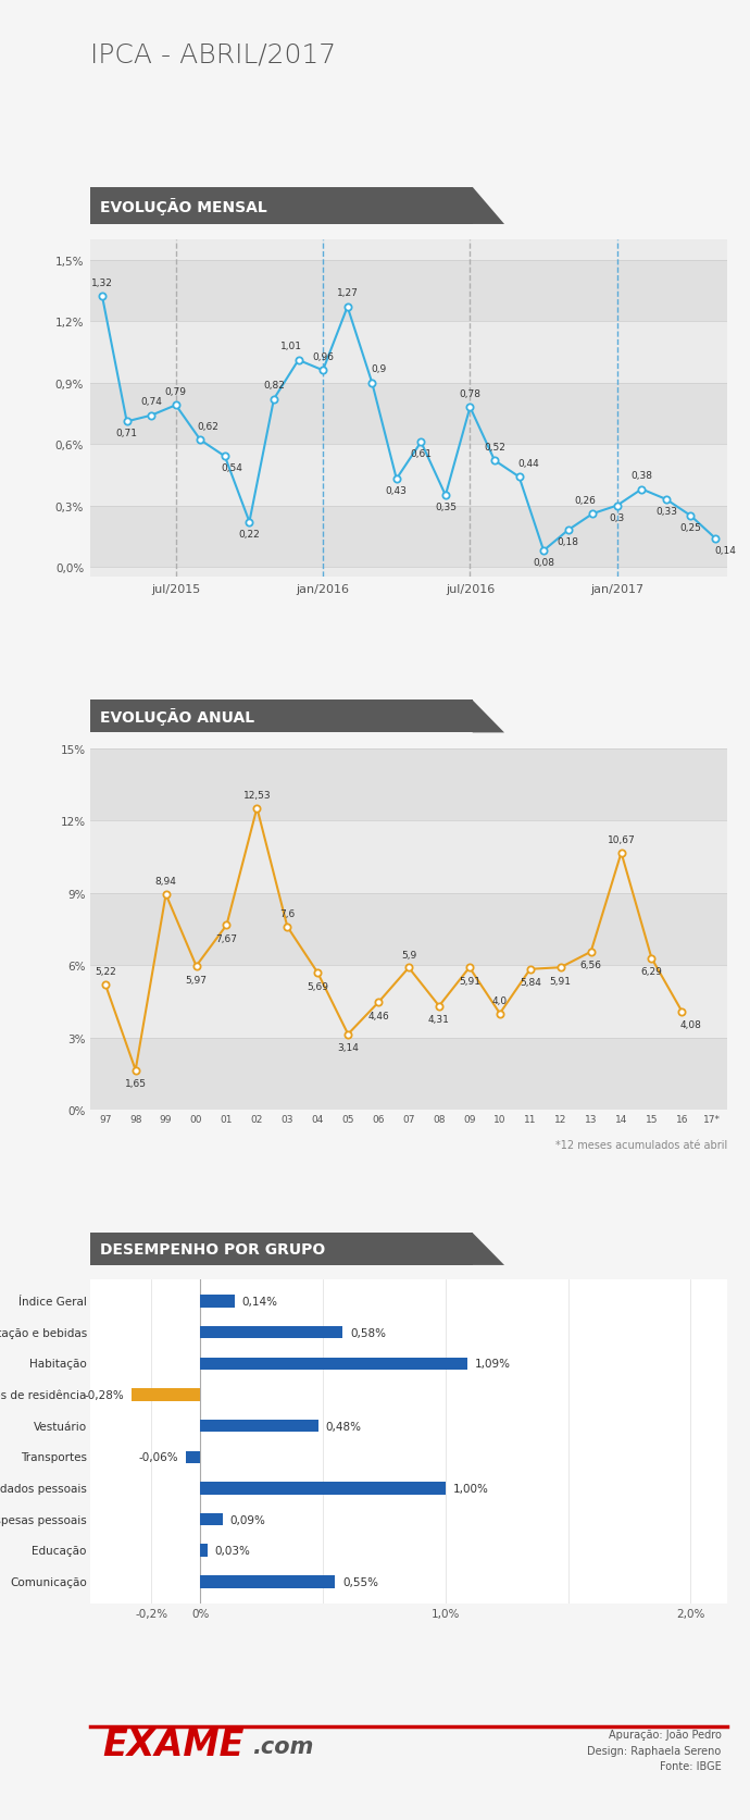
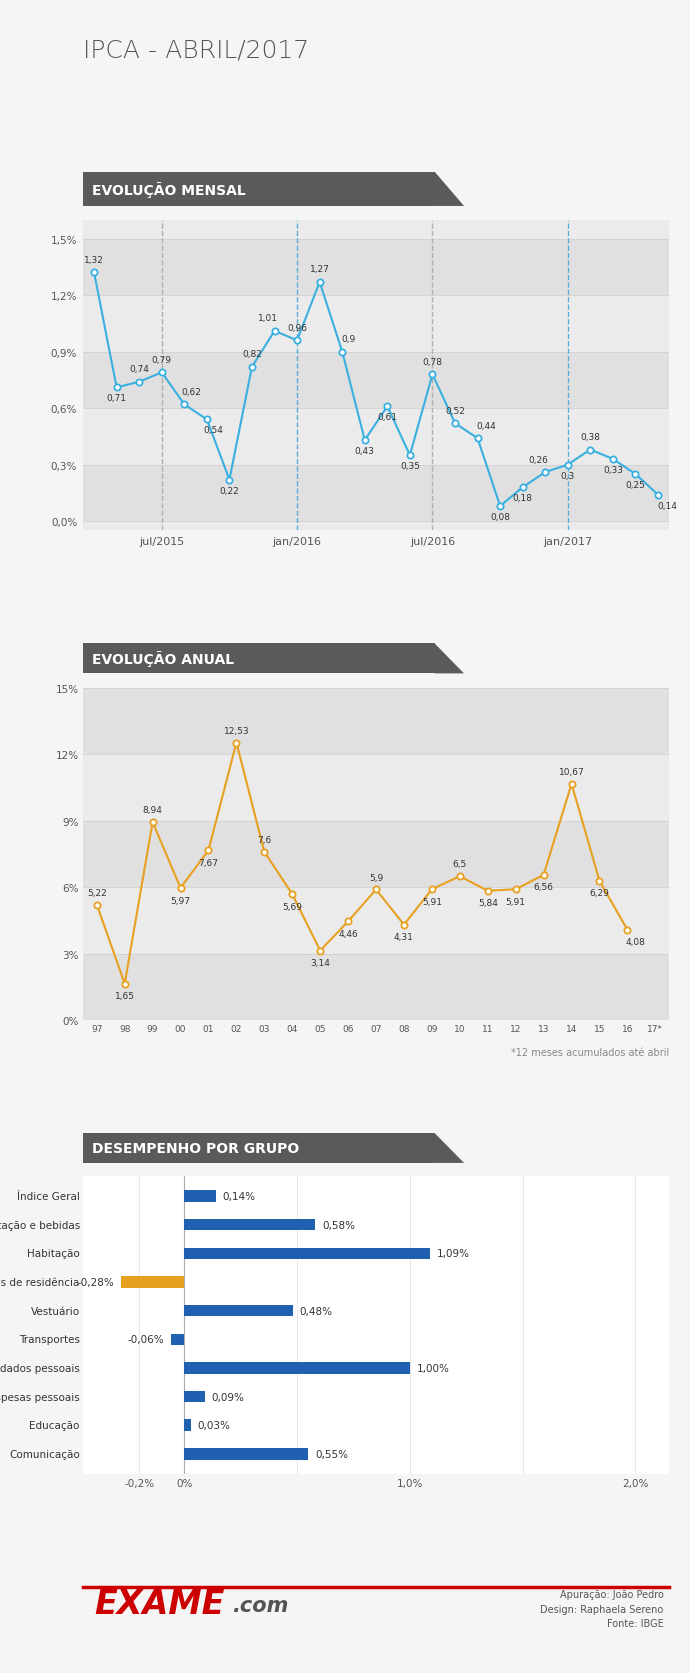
10: 4,0 -> 6,5
